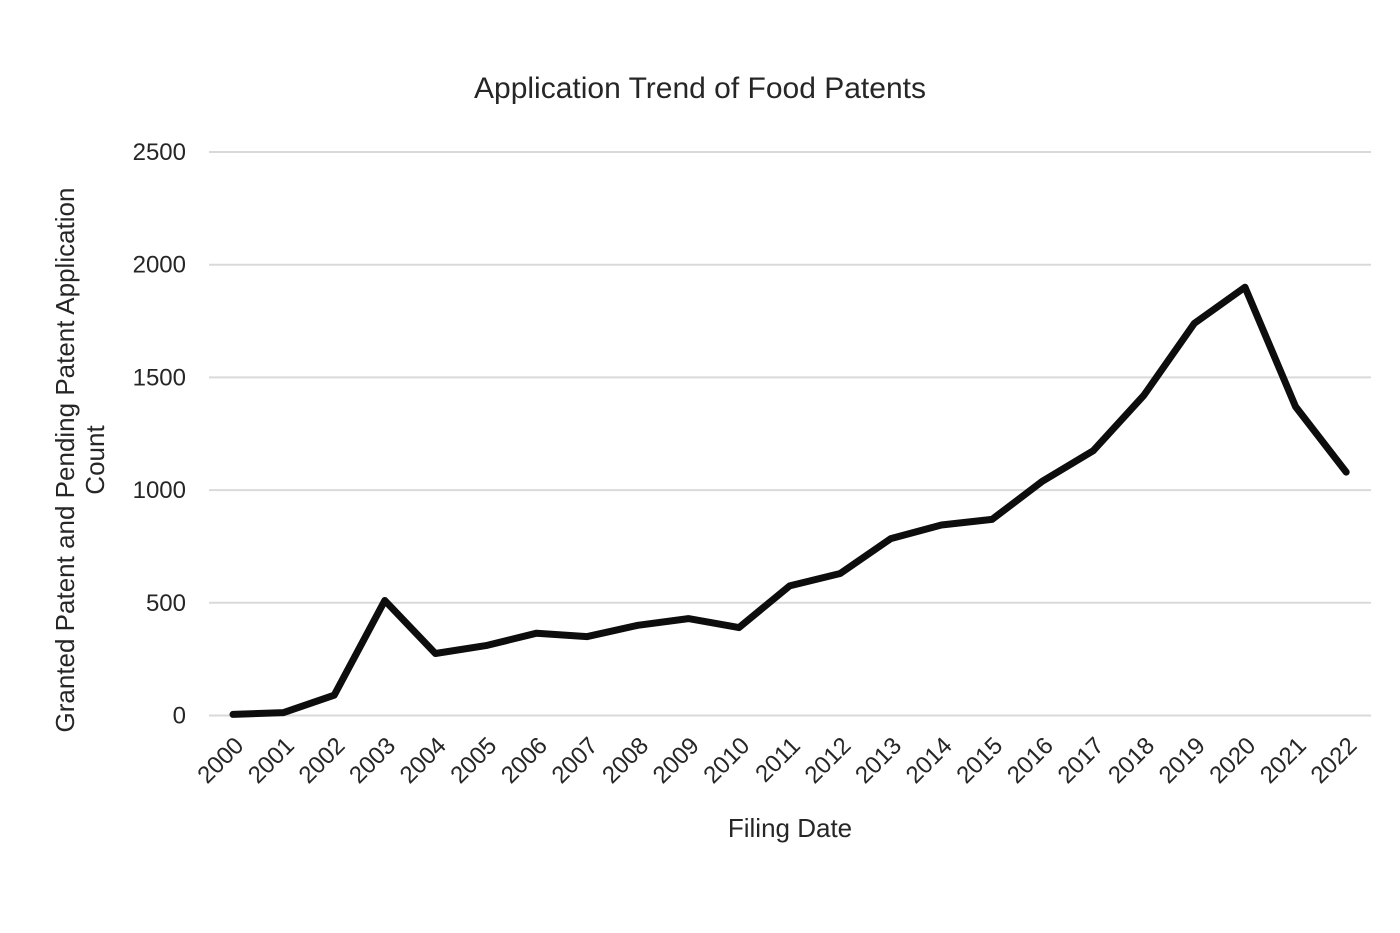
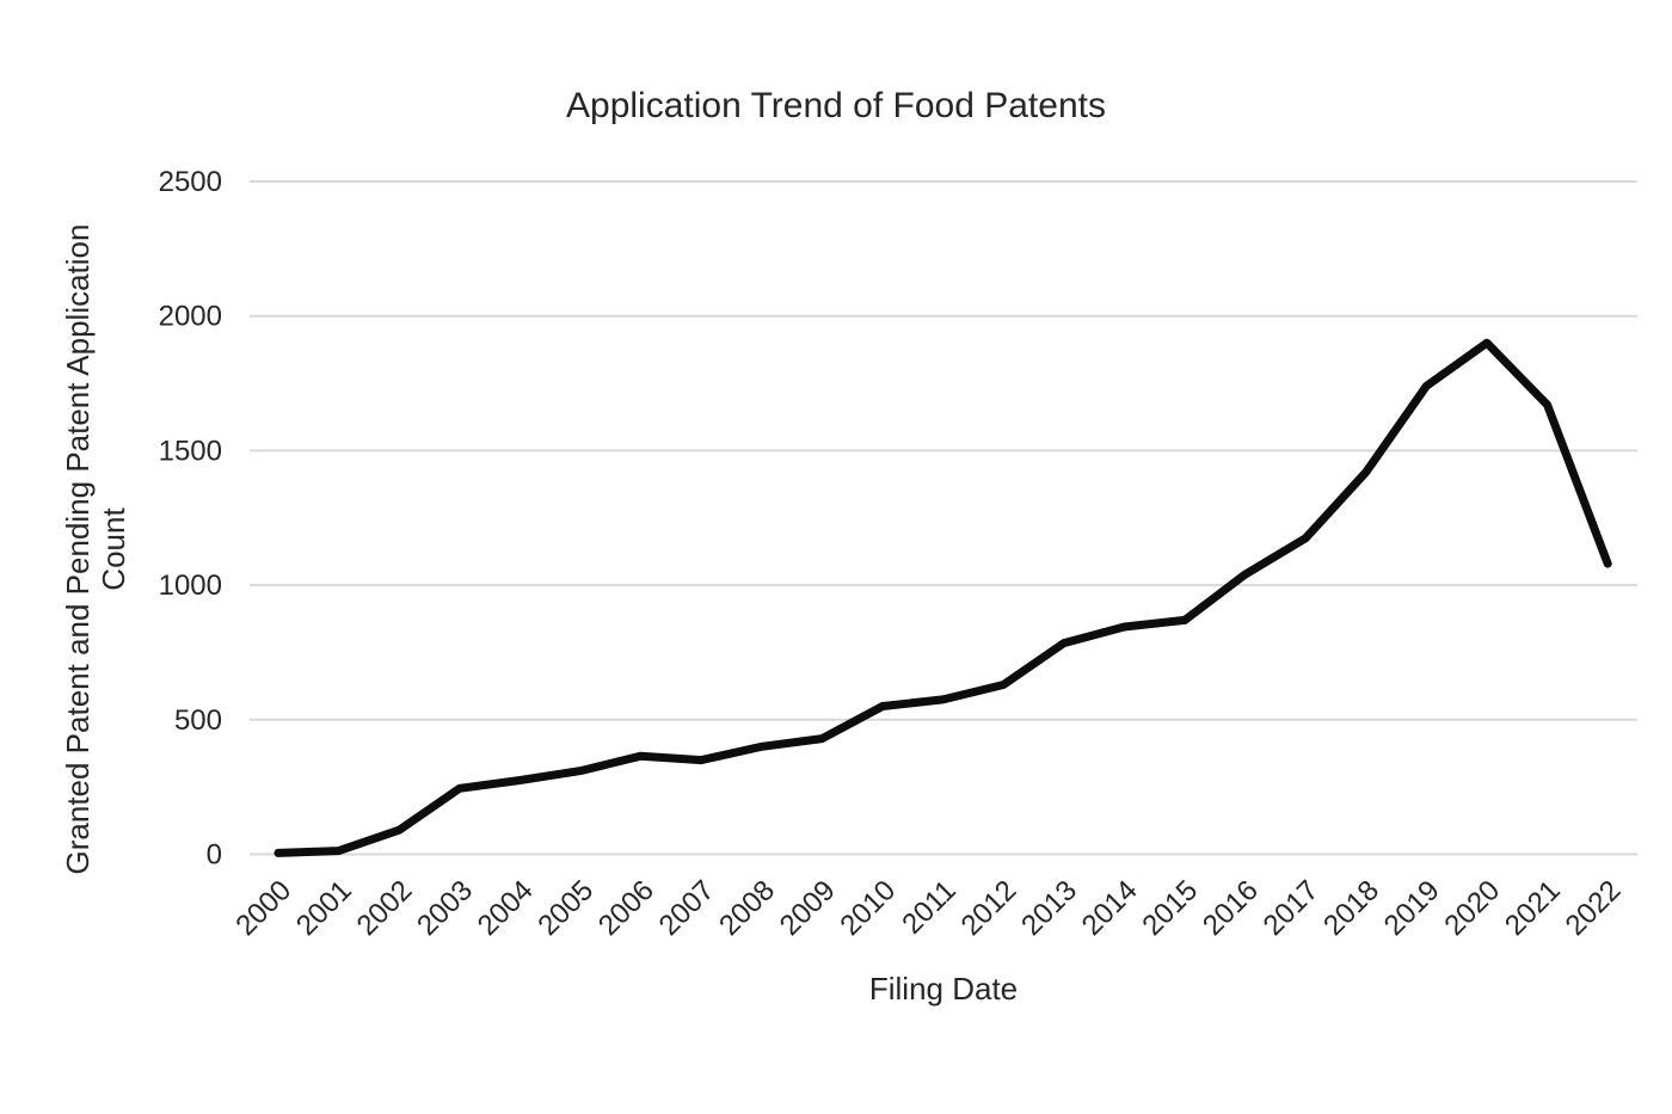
2003: 510 -> 240
2010: 390 -> 550
2021: 1370 -> 1670
